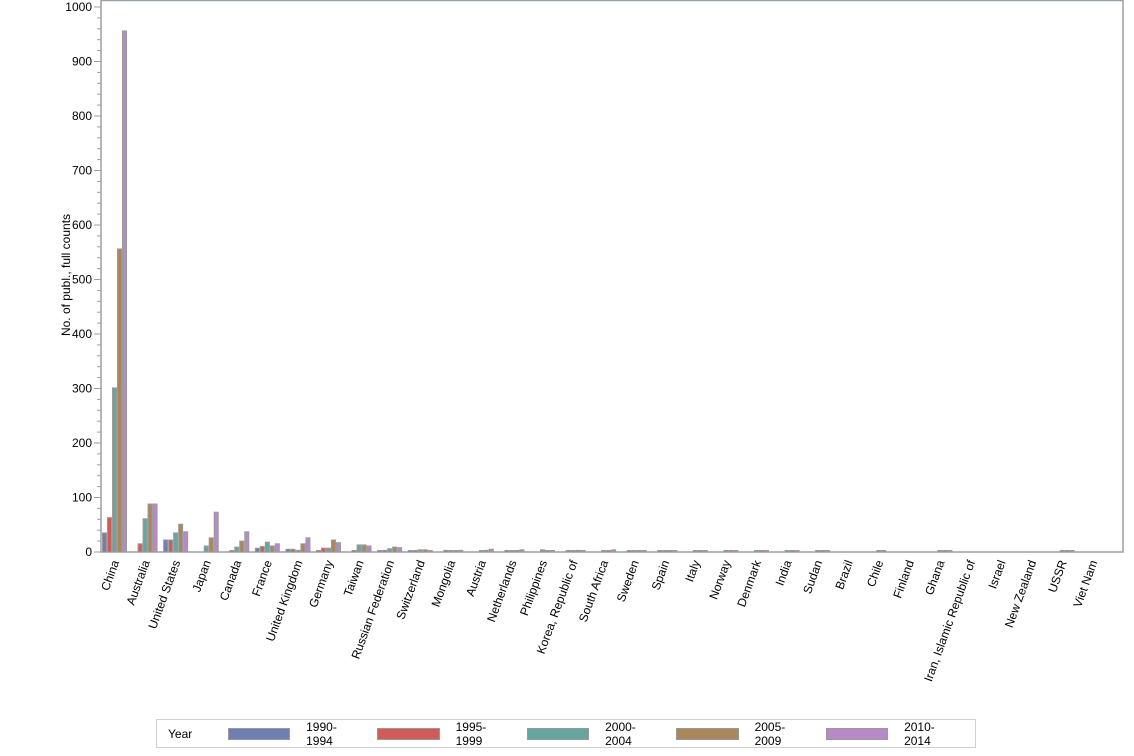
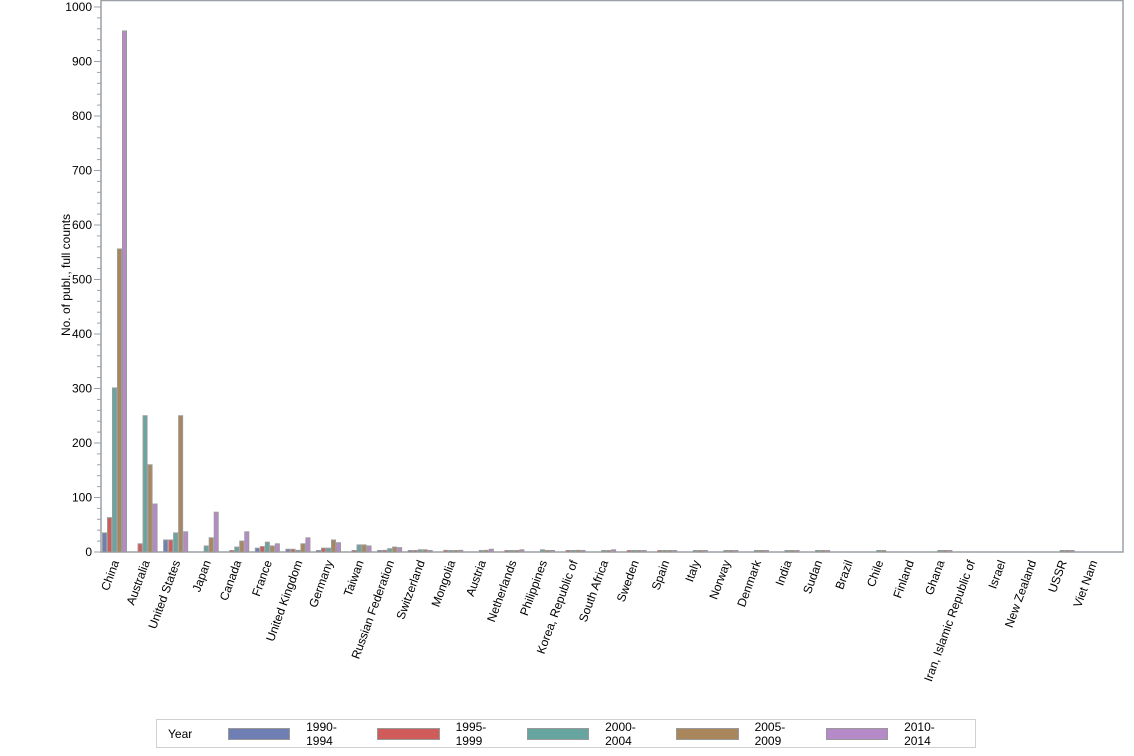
2000-2004/Australia: 60 -> 250
2005-2009/Australia: 90 -> 160
2005-2009/United States: 50 -> 250
